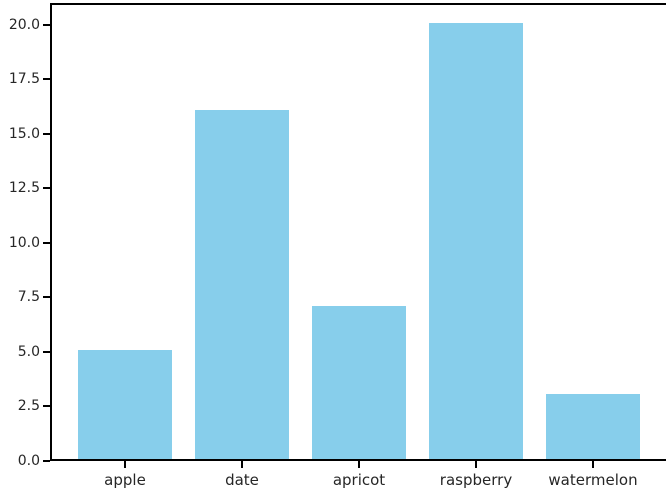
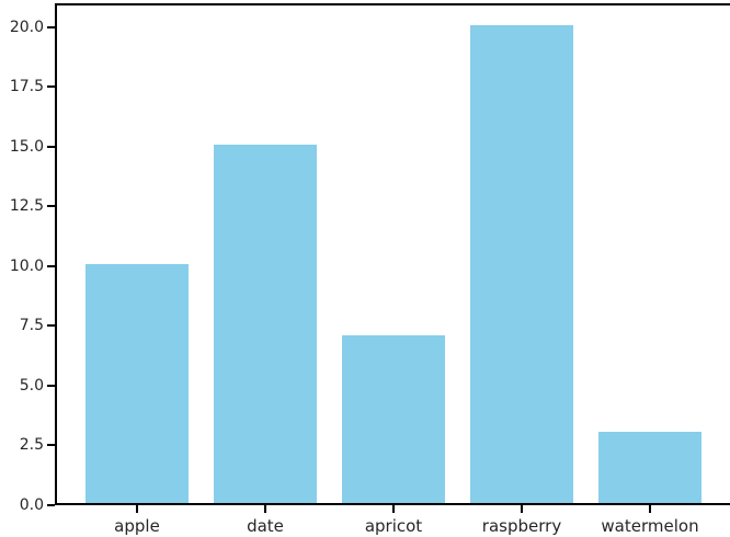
apple: 5 -> 10
date: 16 -> 15
